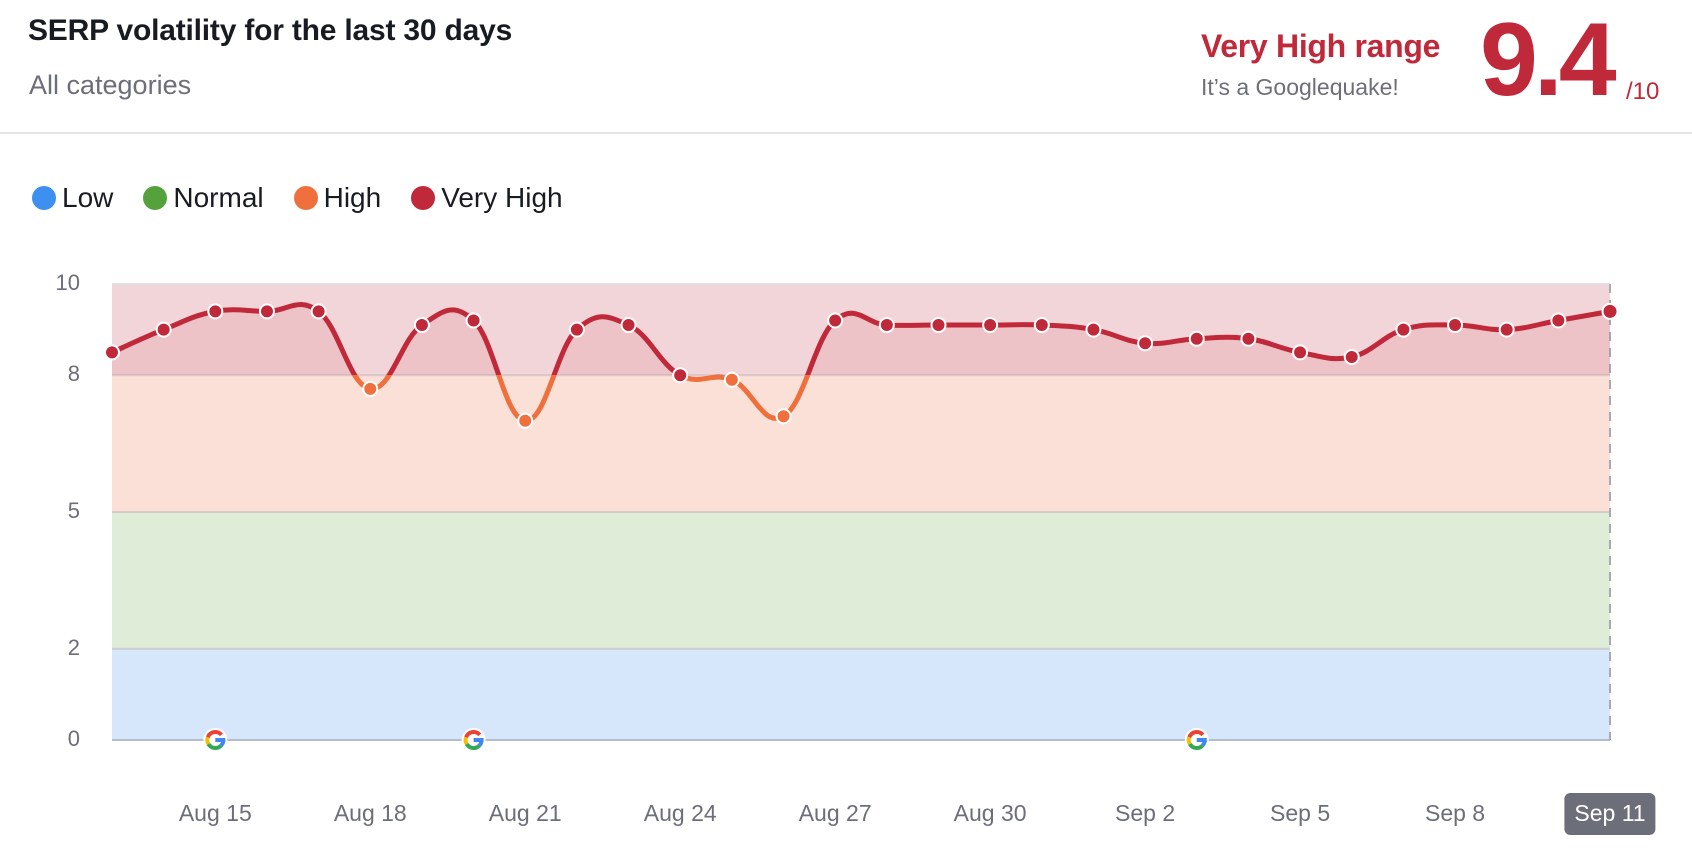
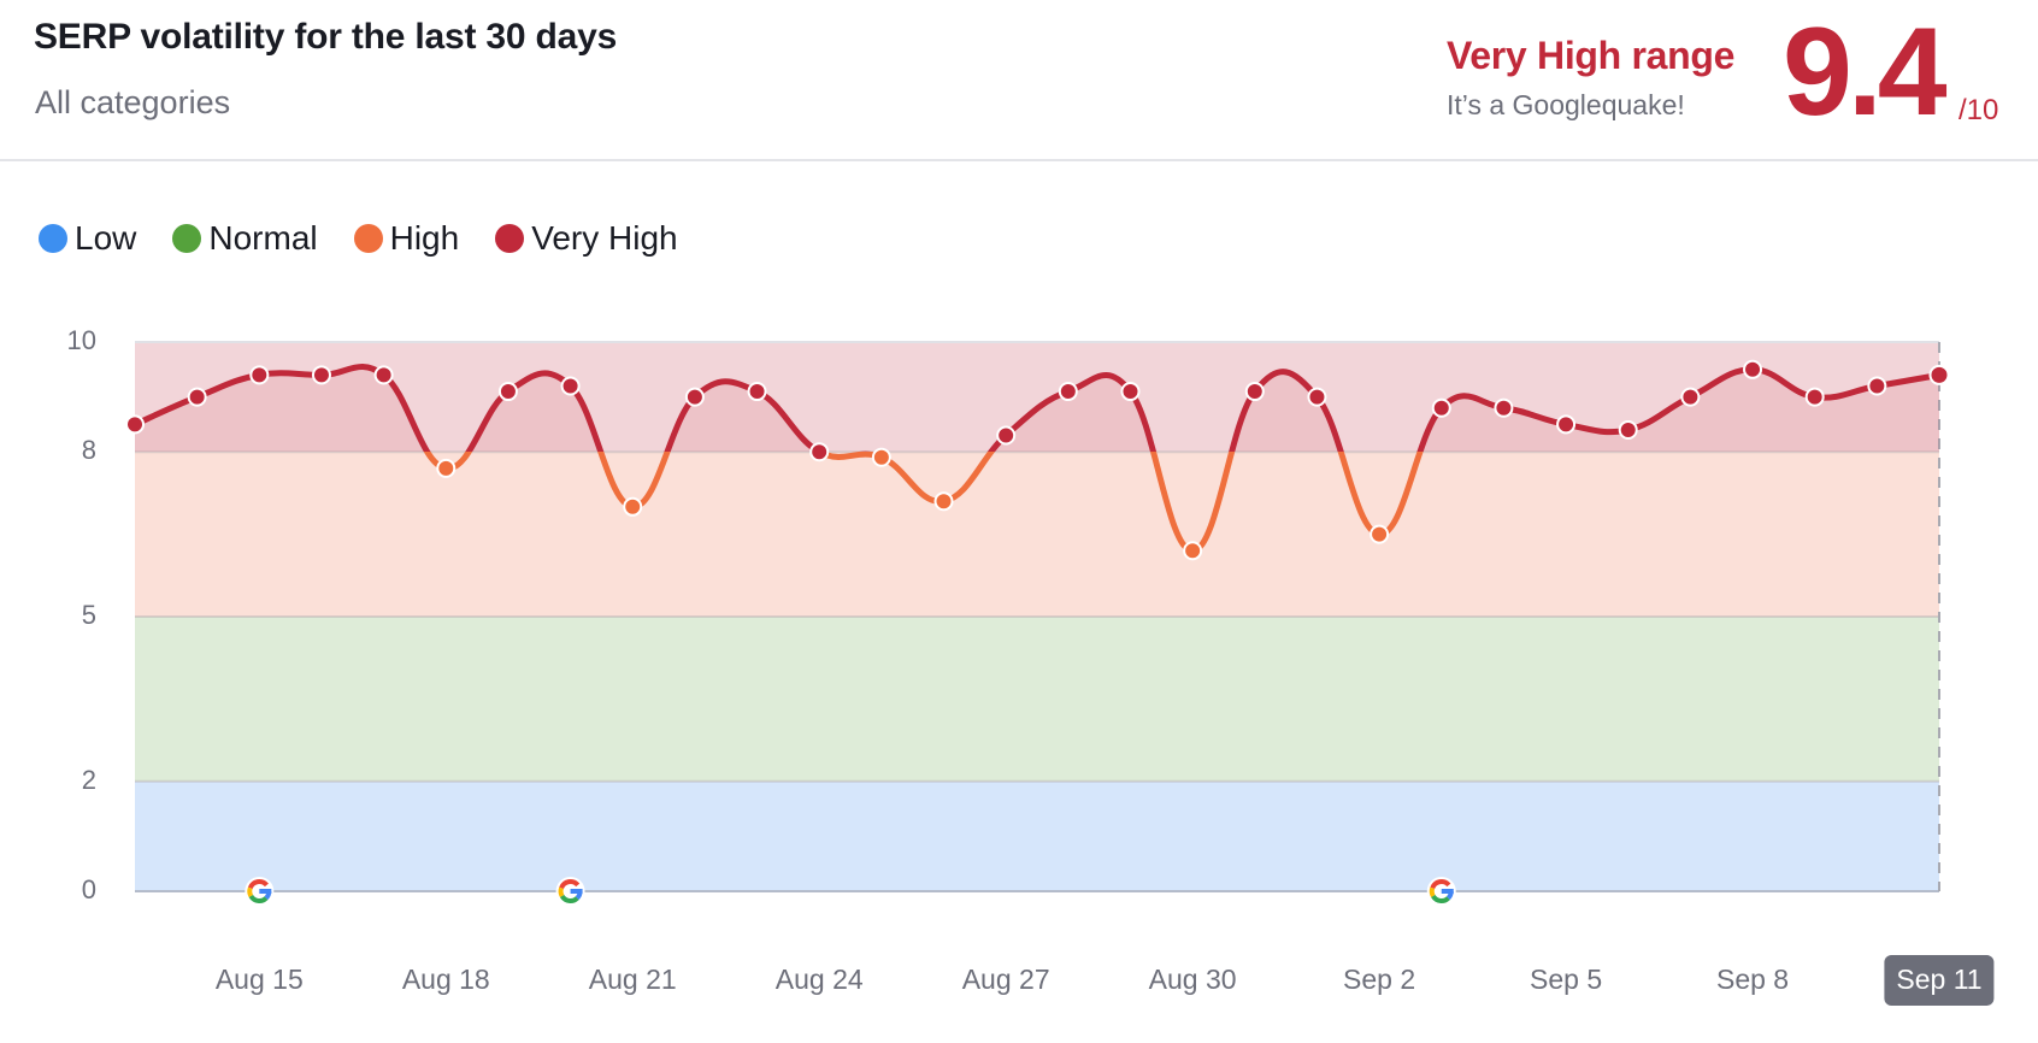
Aug 27: 9.2 -> 8.3
Aug 30: 9.1 -> 6.2
Sep 2: 8.7 -> 6.5
Sep 8: 9.1 -> 9.5
